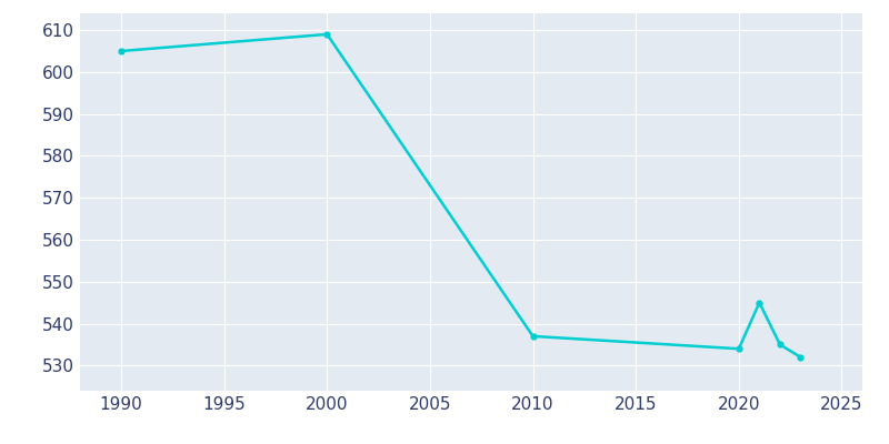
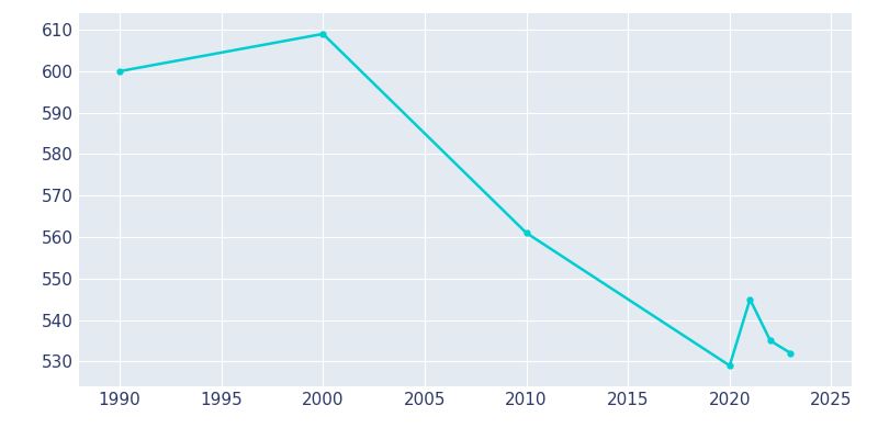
1990: 605 -> 600
2010: 537 -> 561
2020: 534 -> 529
